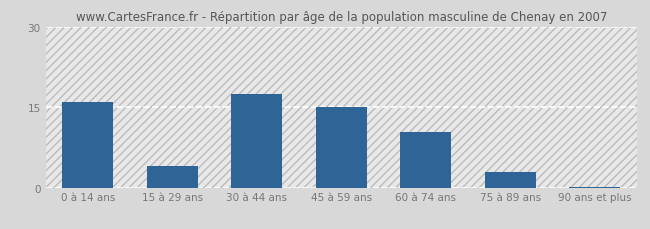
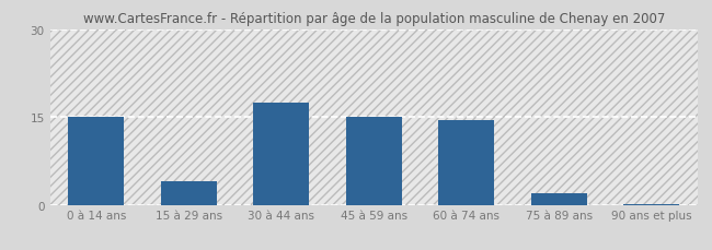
0 à 14 ans: 16.0 -> 15.0
60 à 74 ans: 10.4 -> 14.5
75 à 89 ans: 3.0 -> 2.0
